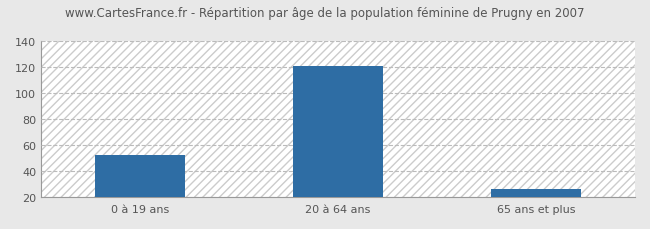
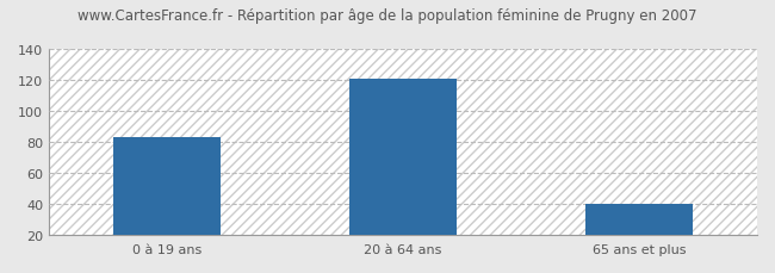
0 à 19 ans: 52 -> 83
65 ans et plus: 26 -> 40
